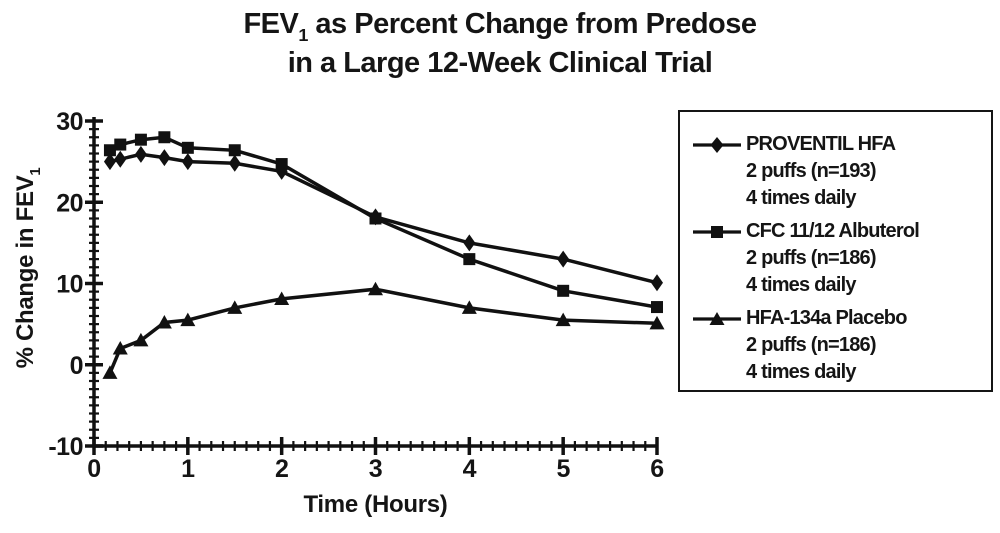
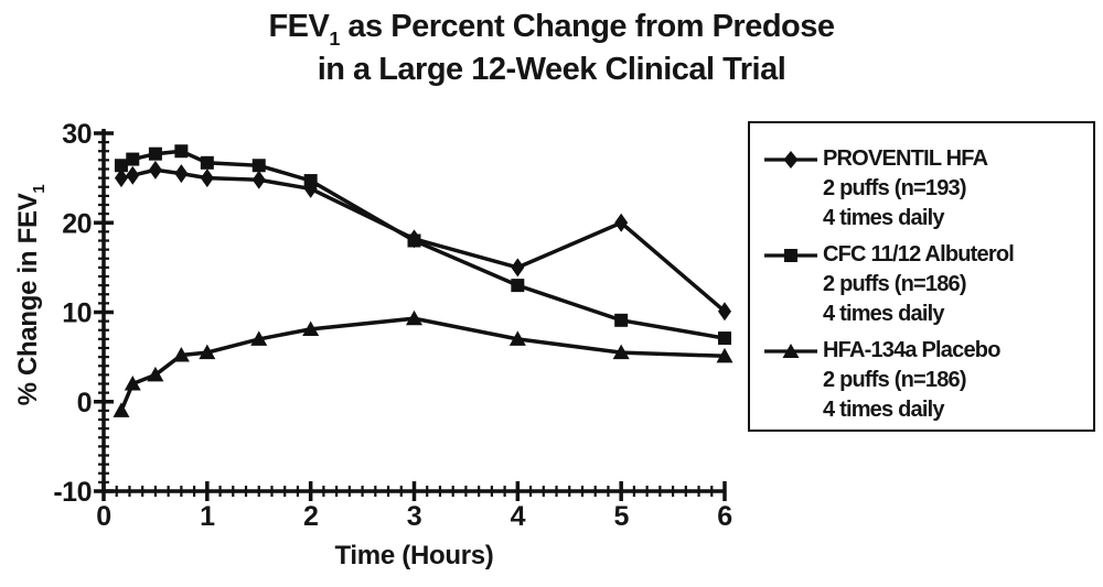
PROVENTIL HFA/5: 13 -> 20
